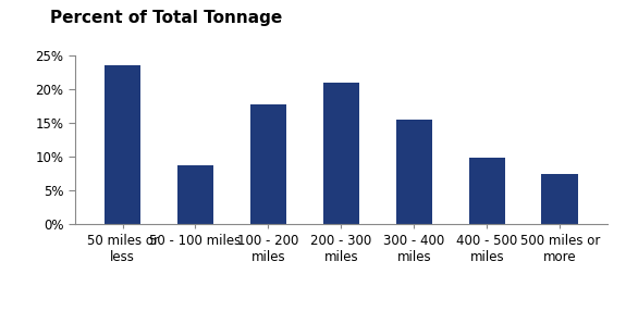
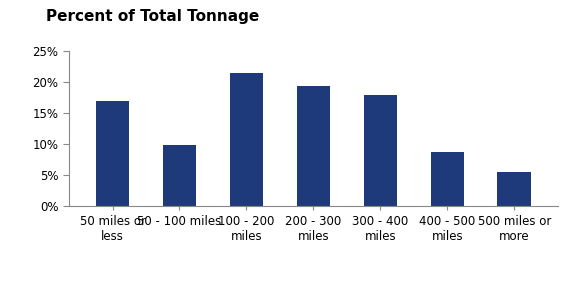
50 miles or less: 23.6% -> 17.0%
50 - 100 miles: 8.8% -> 9.8%
100 - 200 miles: 17.8% -> 21.5%
200 - 300 miles: 21.0% -> 19.4%
300 - 400 miles: 15.6% -> 17.9%
400 - 500 miles: 9.8% -> 8.8%
500 miles or more: 7.4% -> 5.5%
